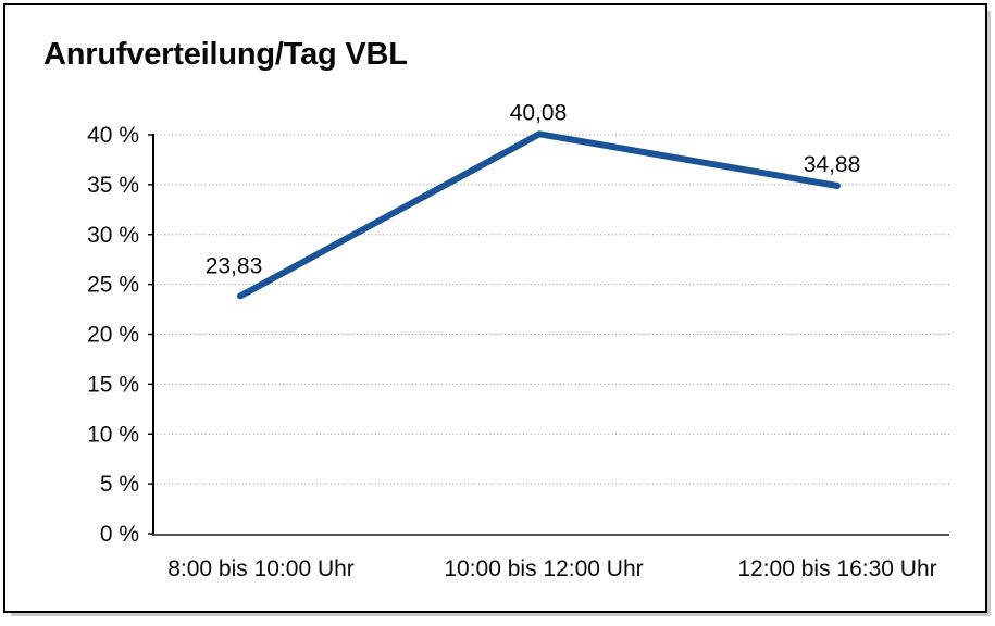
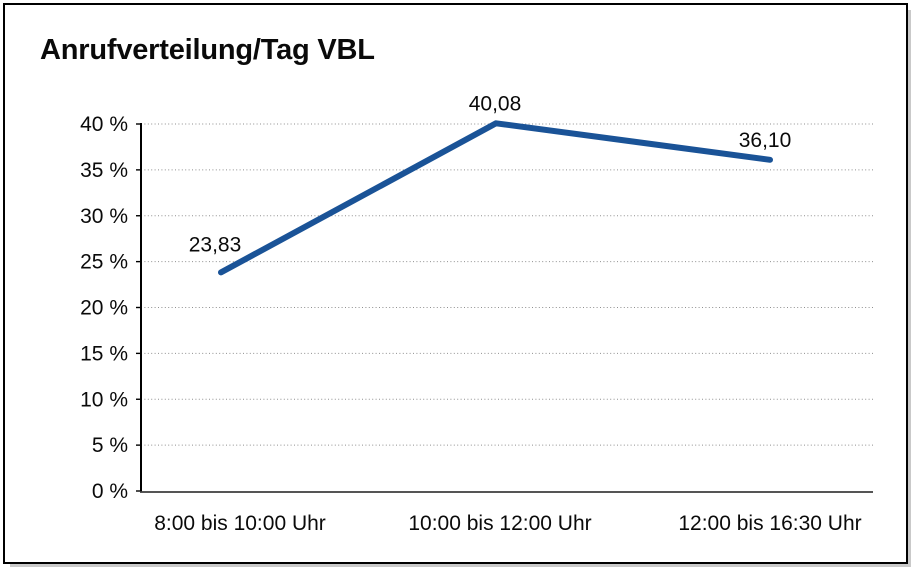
12:00 bis 16:30 Uhr: 34,88 -> 36,10
